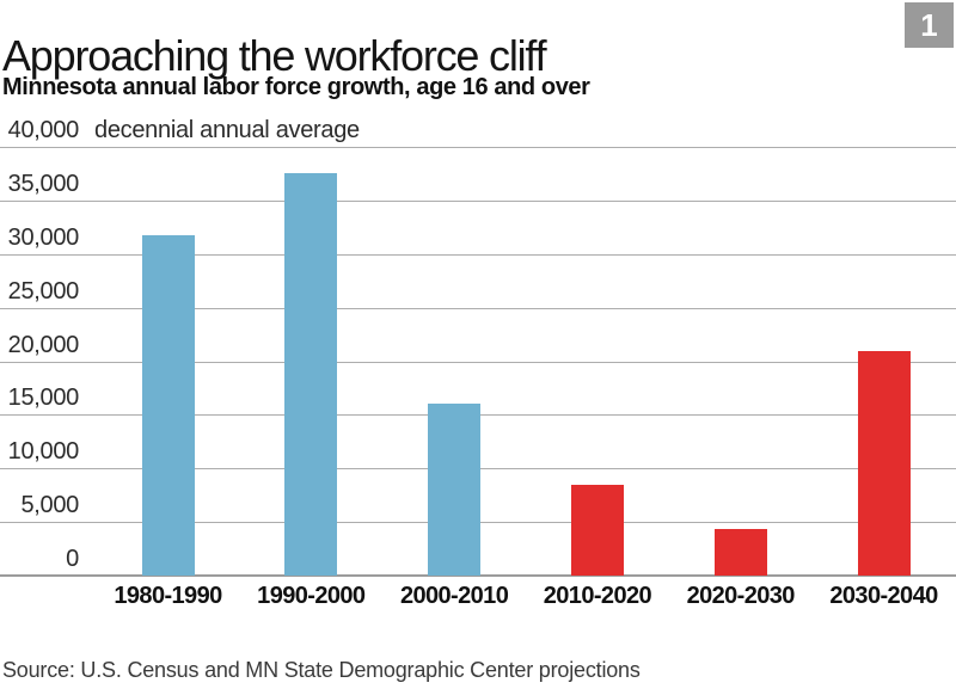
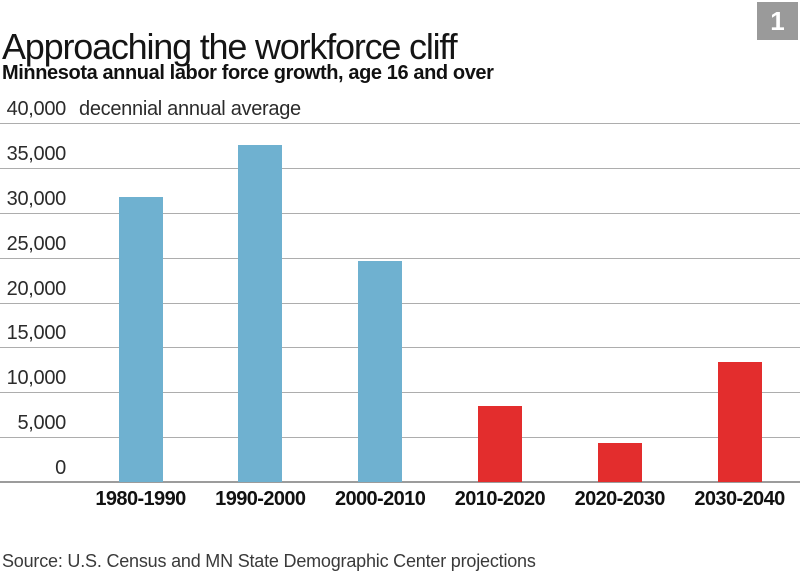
2000-2010: 16000 -> 25000
2030-2040: 21000 -> 13000
